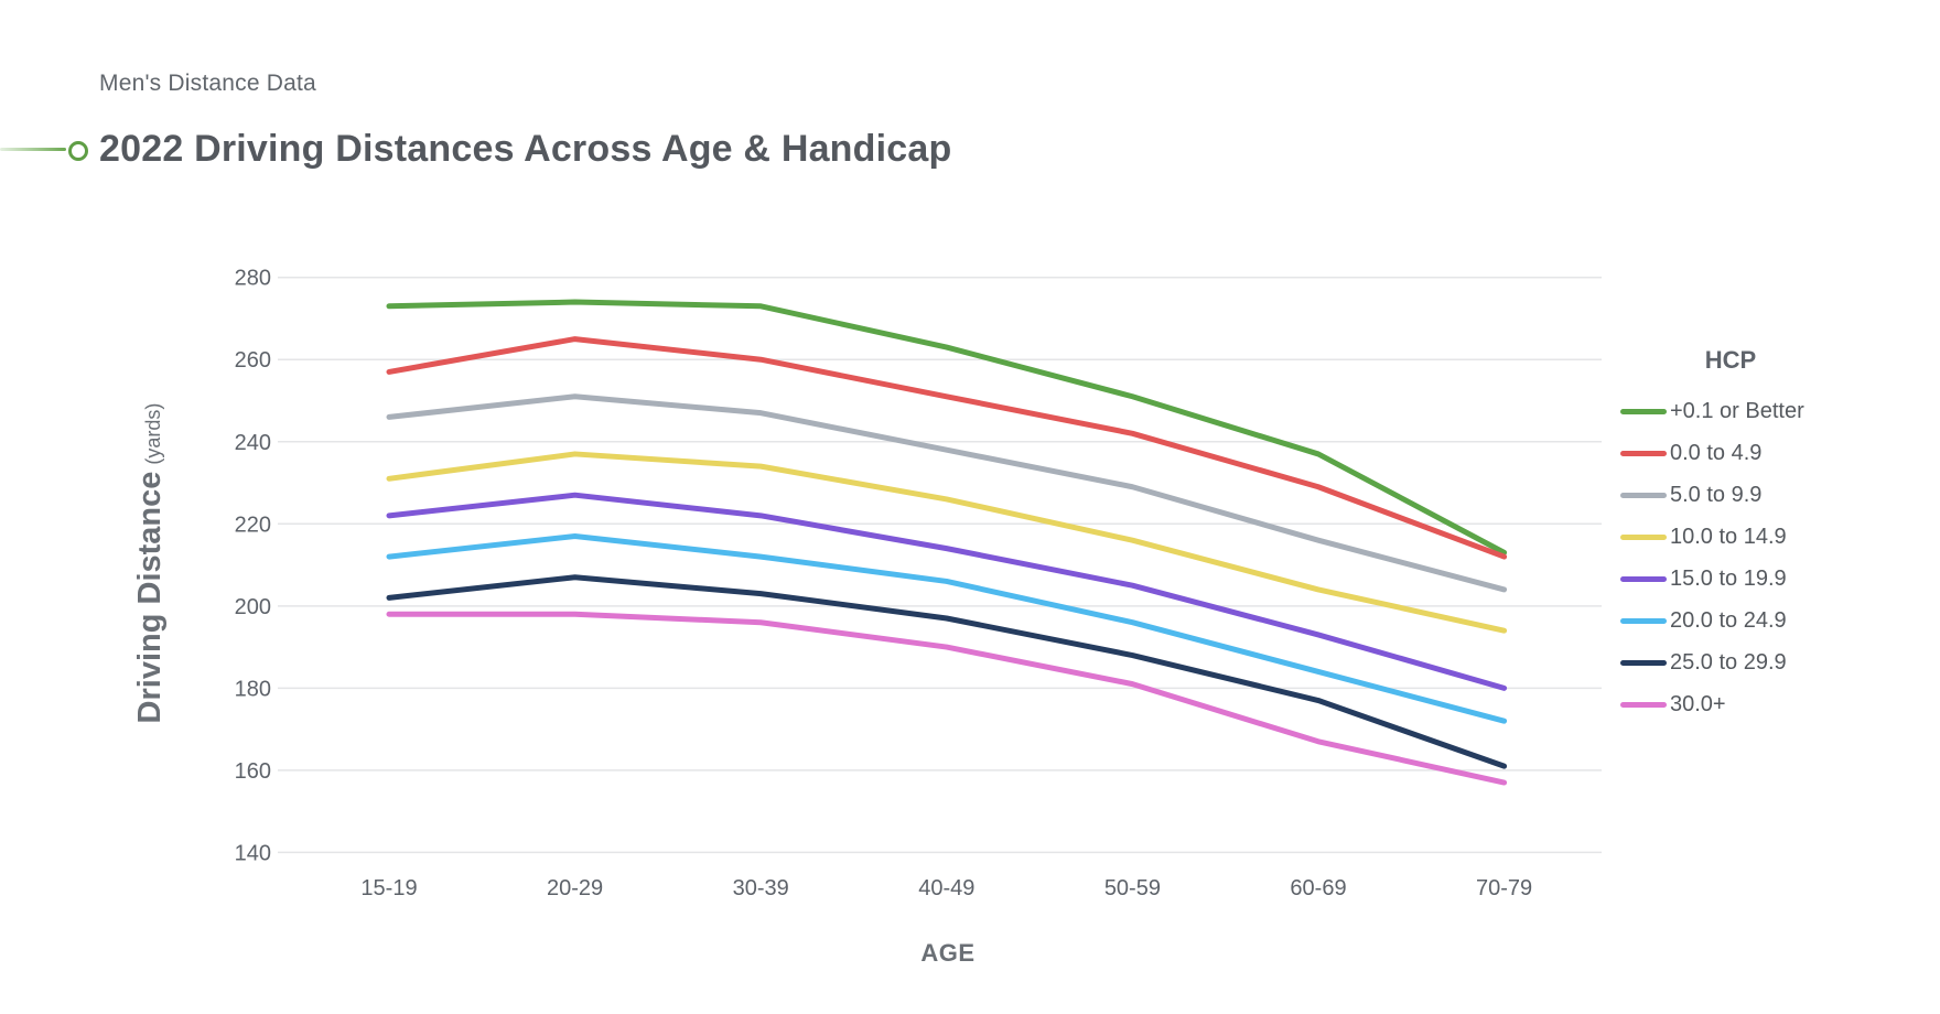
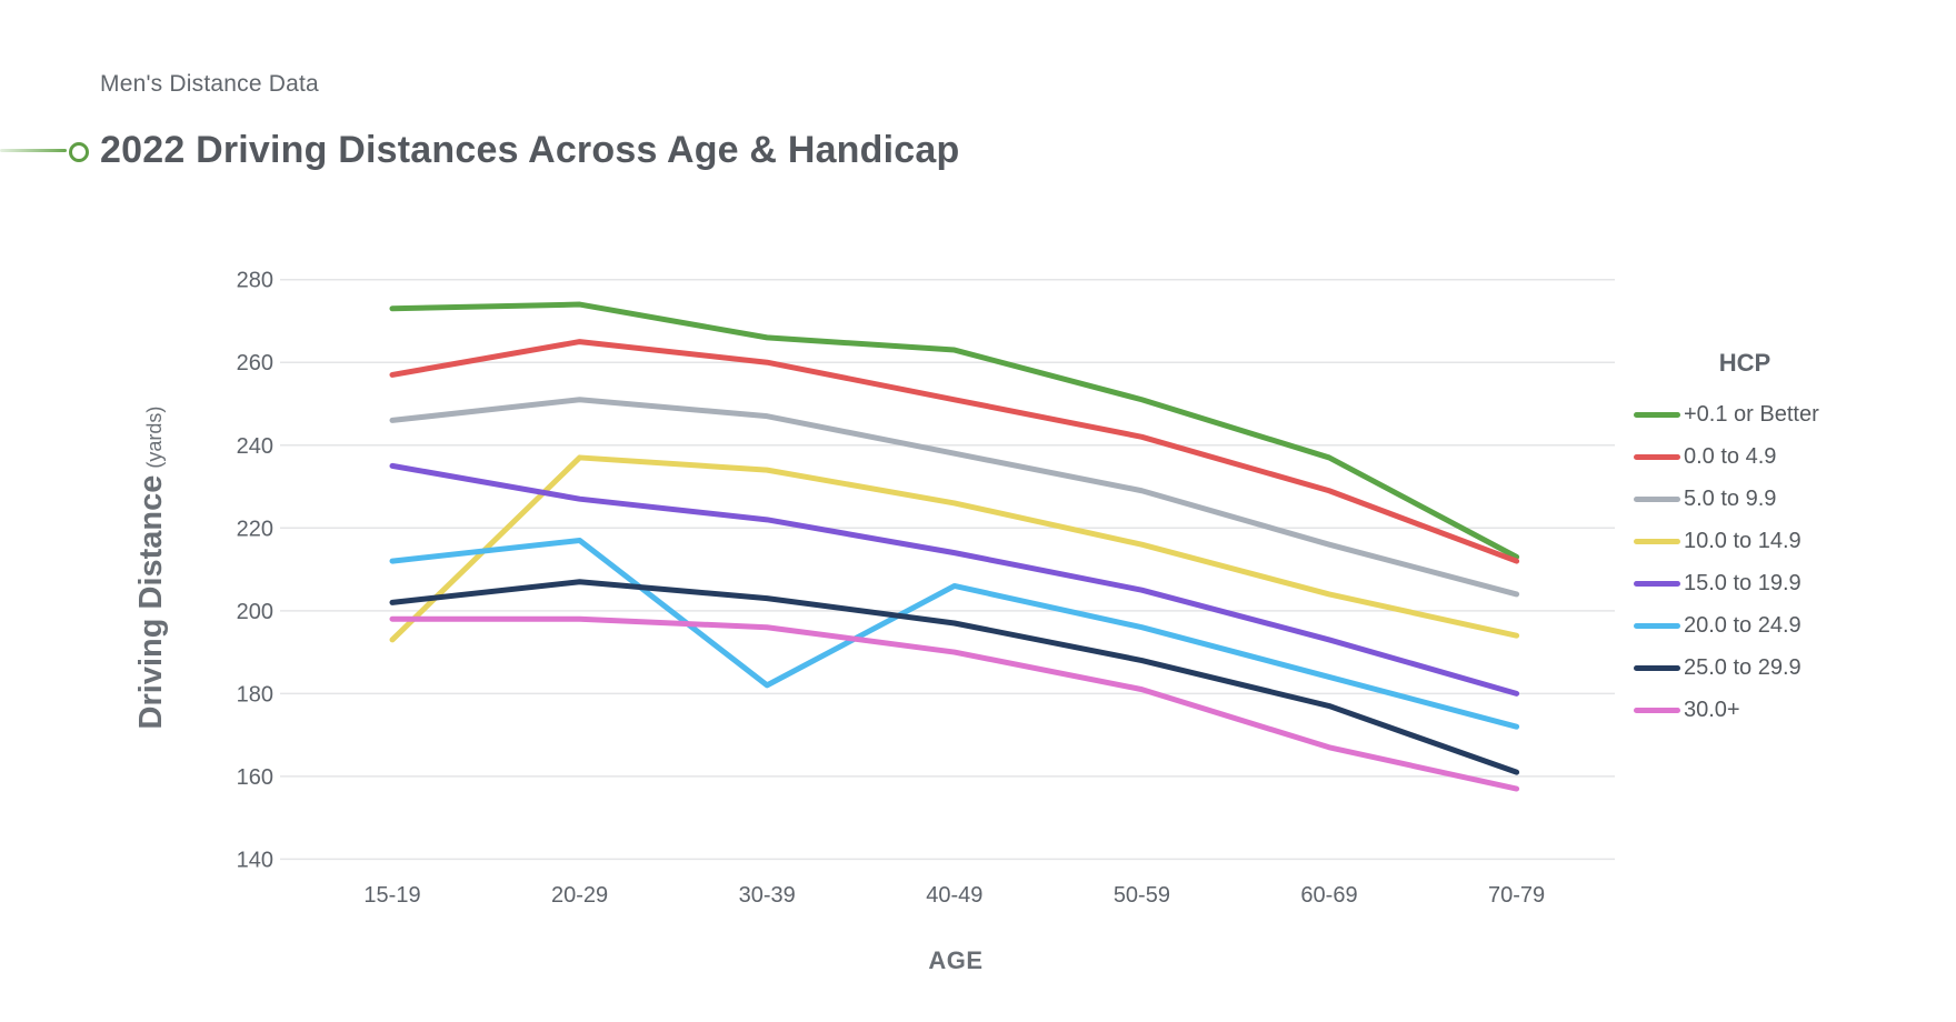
10.0 to 14.9/15-19: 231 -> 193
15.0 to 19.9/15-19: 222 -> 235
+0.1 or Better/30-39: 273 -> 266
20.0 to 24.9/30-39: 212 -> 182
